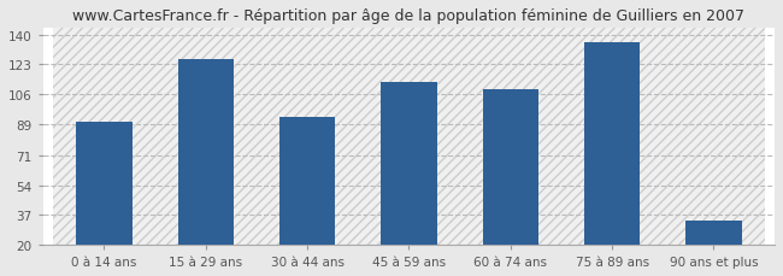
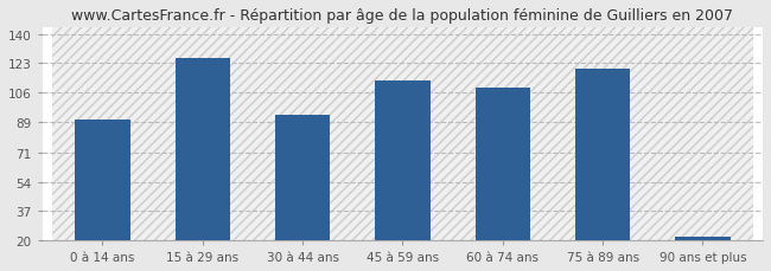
75 à 89 ans: 136 -> 120
90 ans et plus: 34 -> 22
